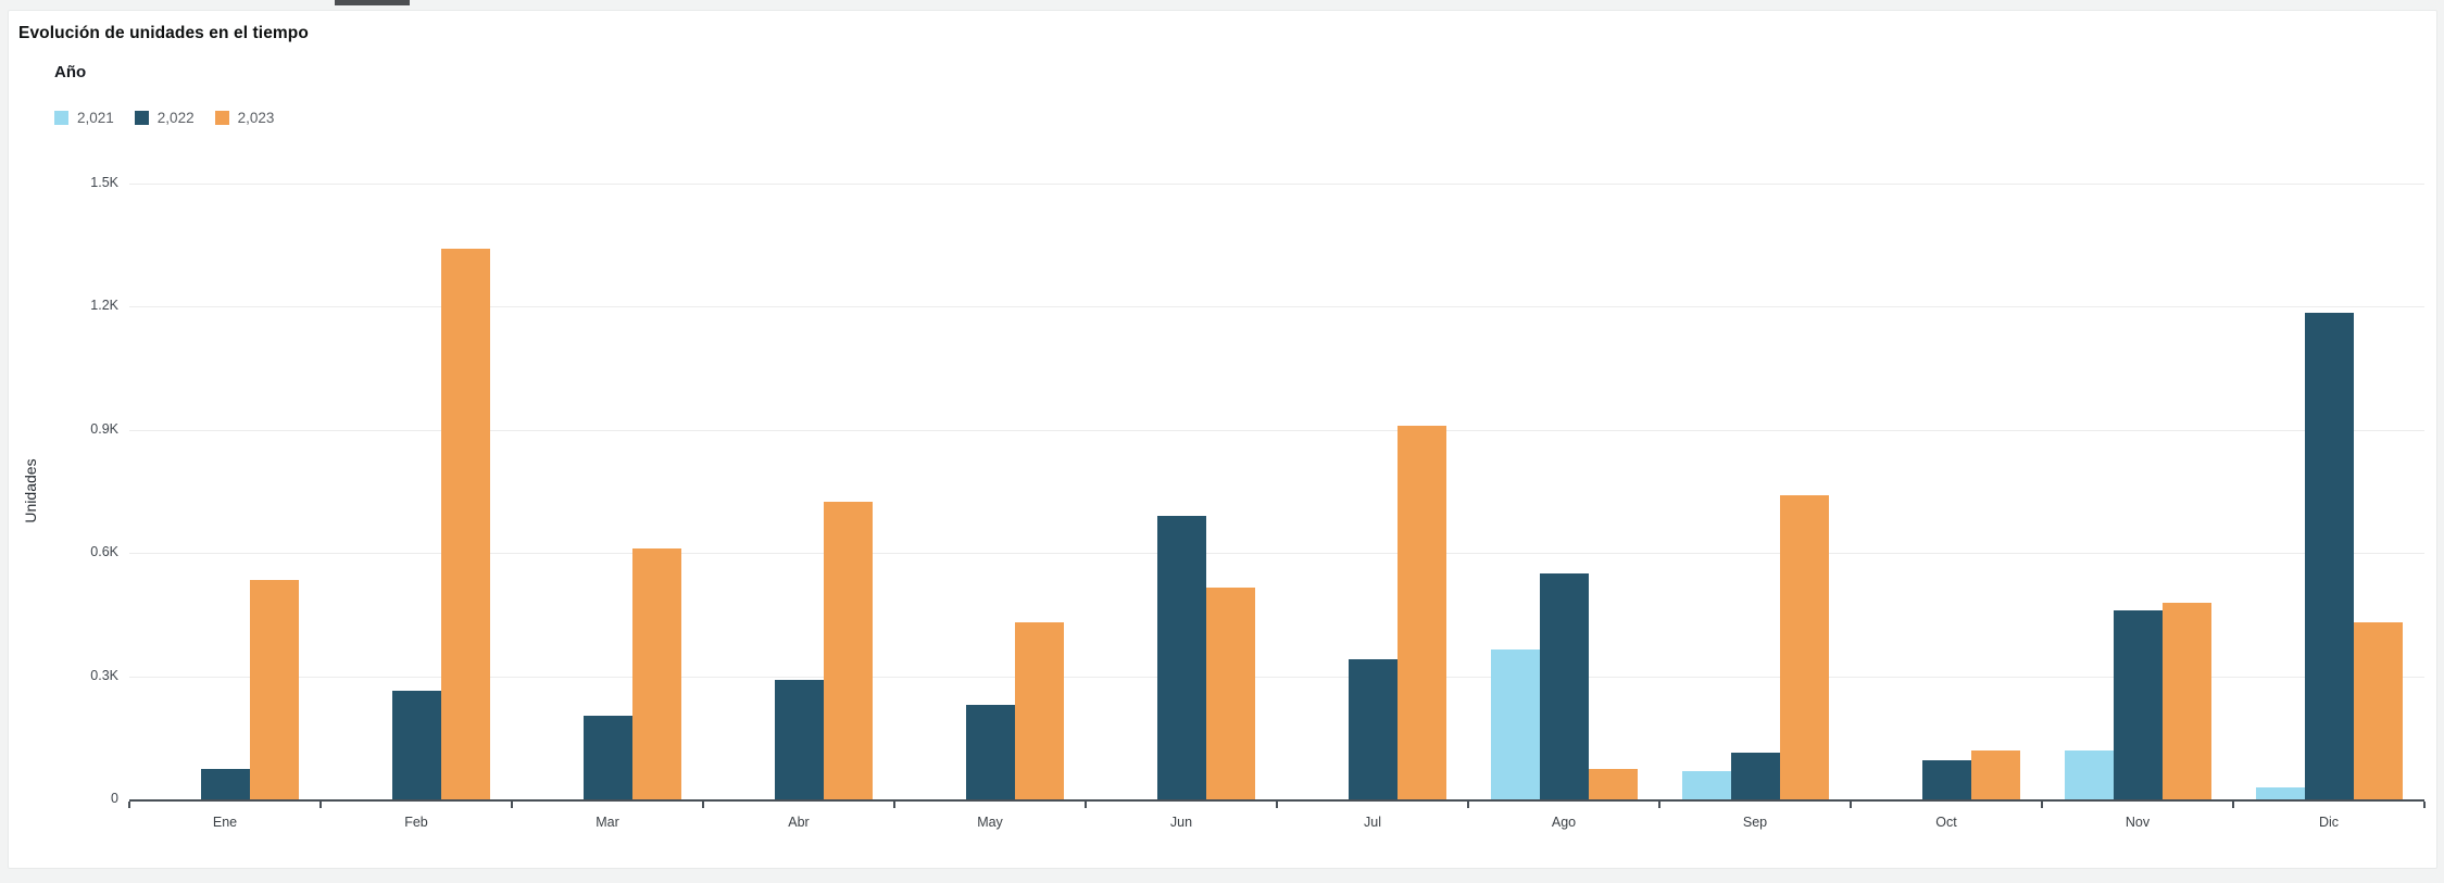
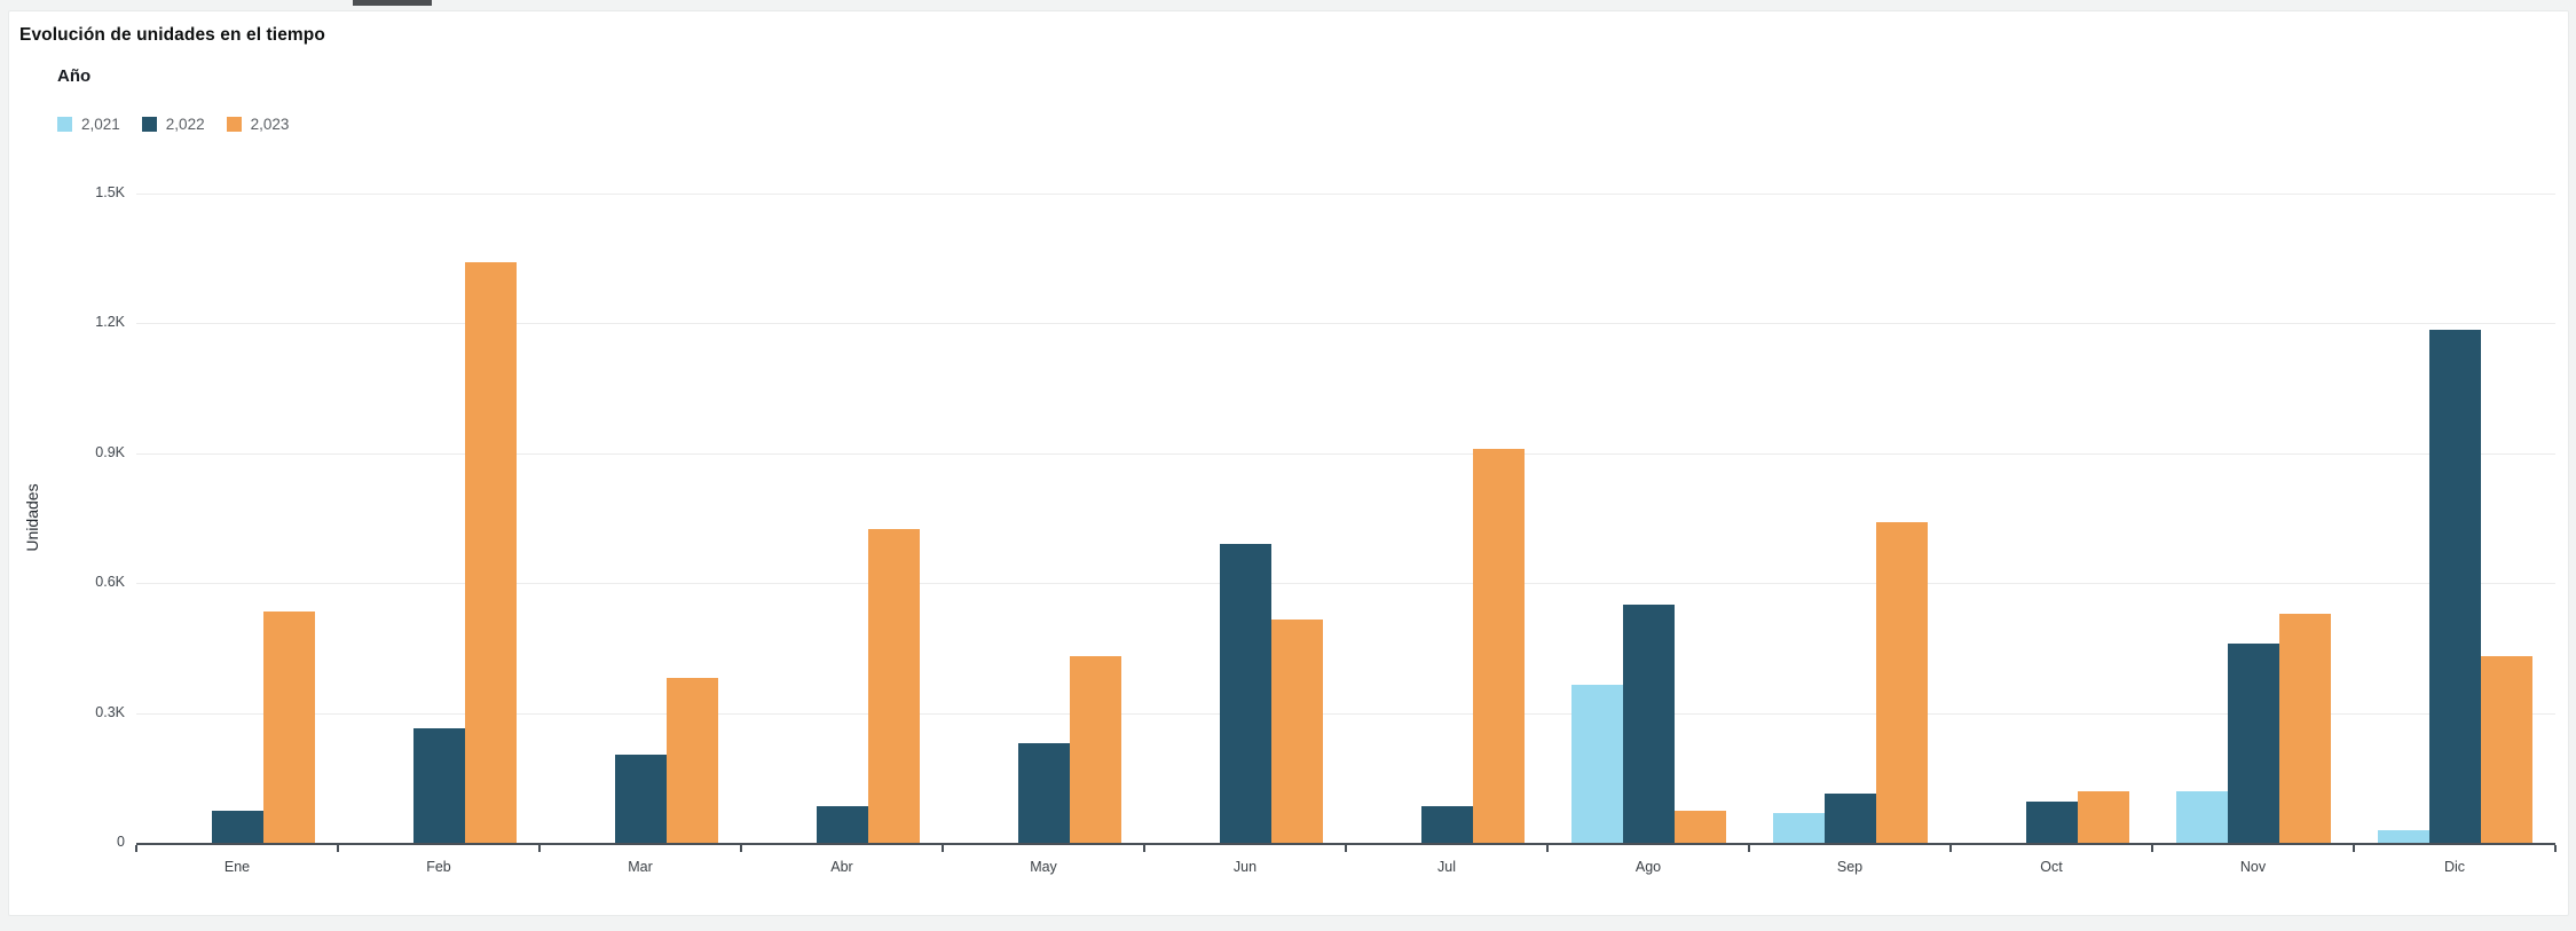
2,023/Mar: 0.61K -> 0.38K
2,022/Abr: 0.29K -> 0.08K
2,022/Jul: 0.34K -> 0.08K
2,023/Nov: 0.48K -> 0.53K
